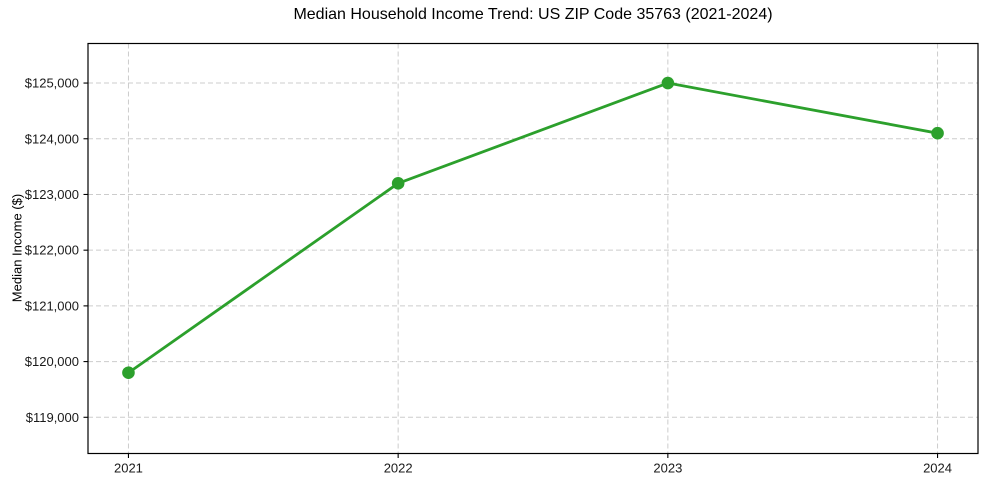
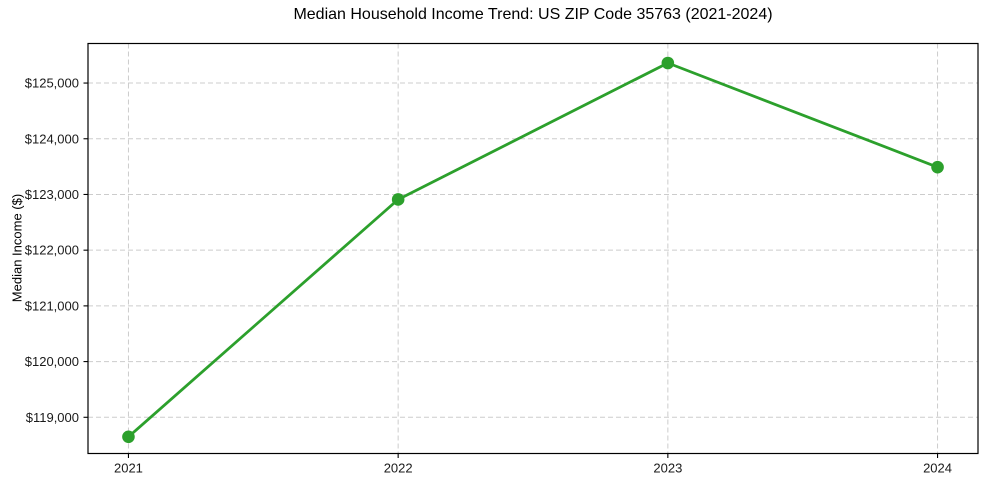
2021: $119800 -> $118600
2022: $123200 -> $122900
2023: $125000 -> $125400
2024: $124100 -> $123500
